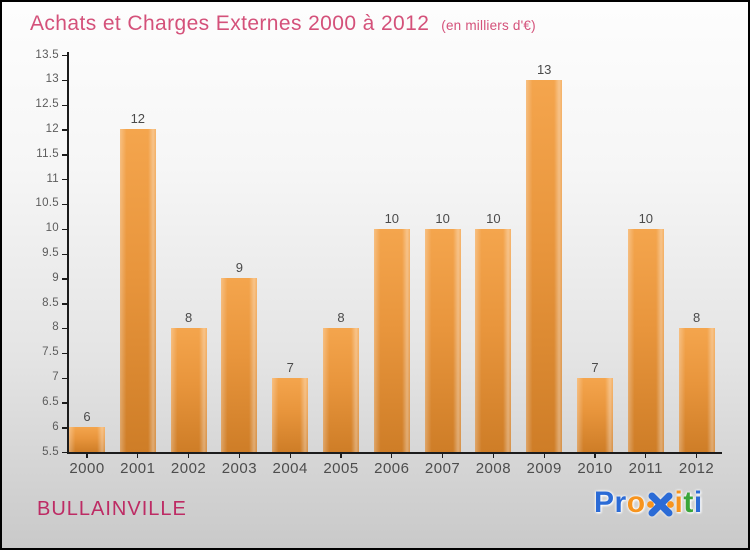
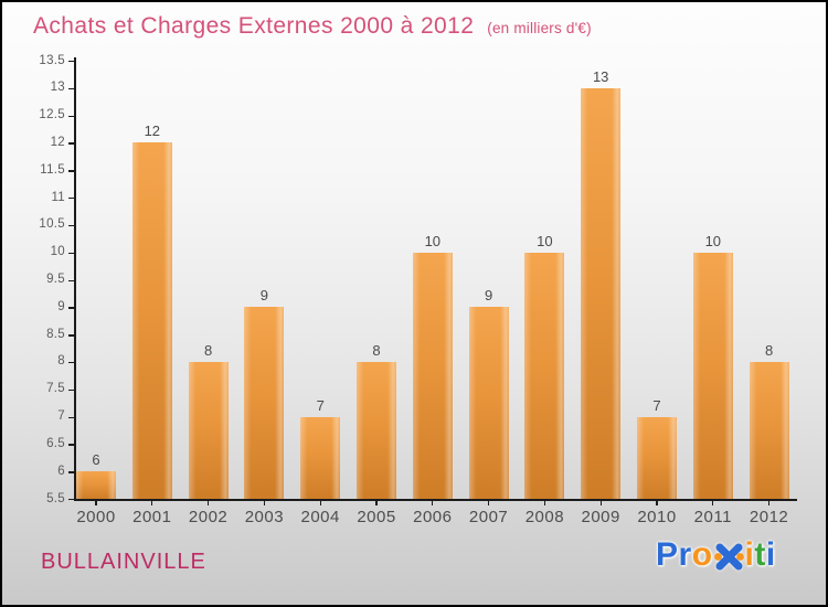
2007: 10 -> 9
